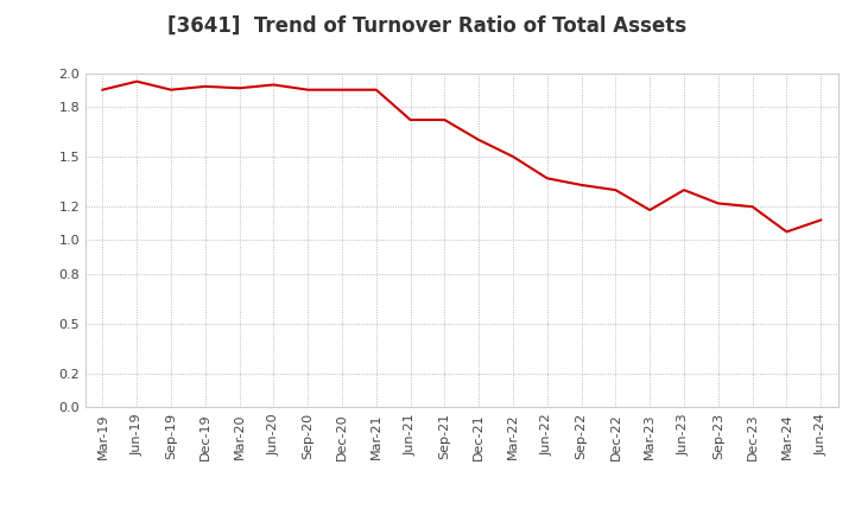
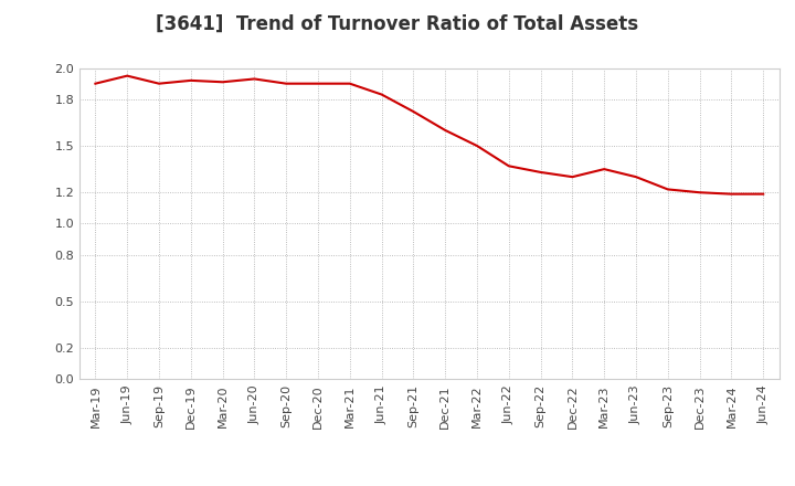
Jun-21: 1.72 -> 1.83
Mar-23: 1.18 -> 1.35
Mar-24: 1.05 -> 1.19
Jun-24: 1.12 -> 1.19
